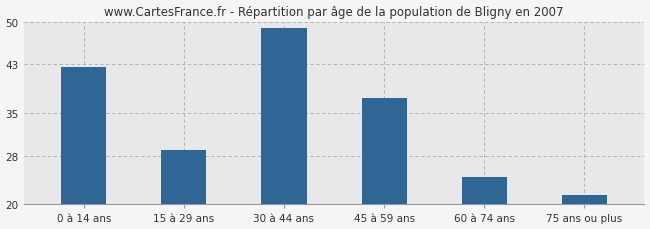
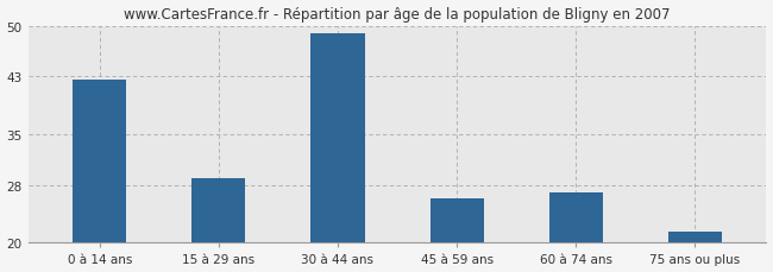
45 à 59 ans: 37.5 -> 26.2
60 à 74 ans: 24.5 -> 27.0
